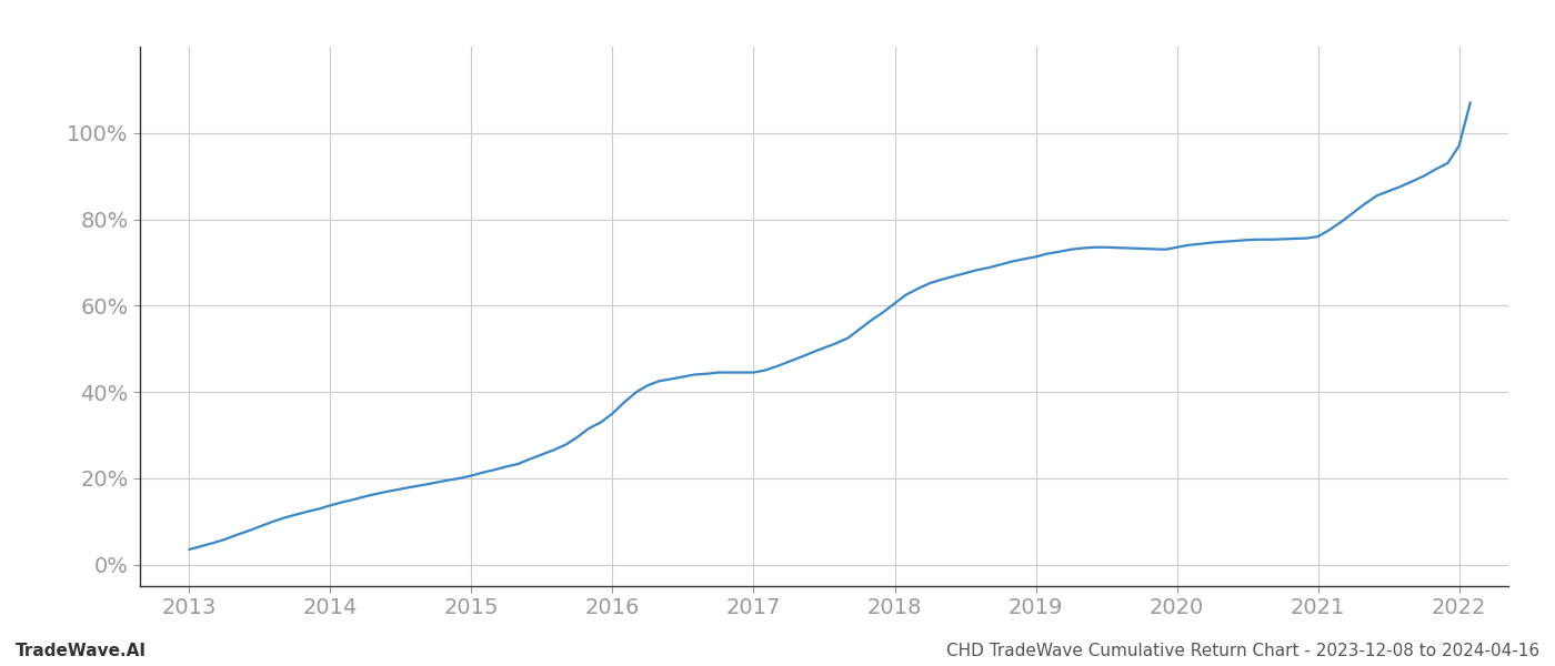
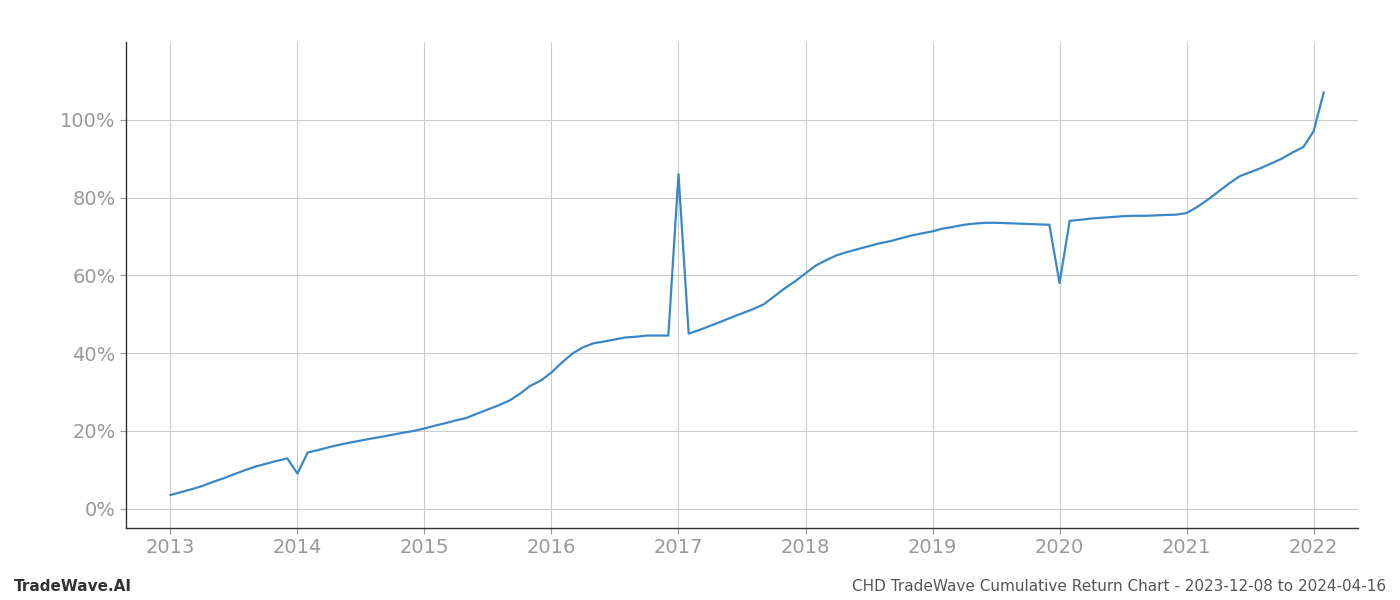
2014: 13.7% -> 9.0%
2017: 44.5% -> 86.0%
2020: 73.5% -> 58.0%
